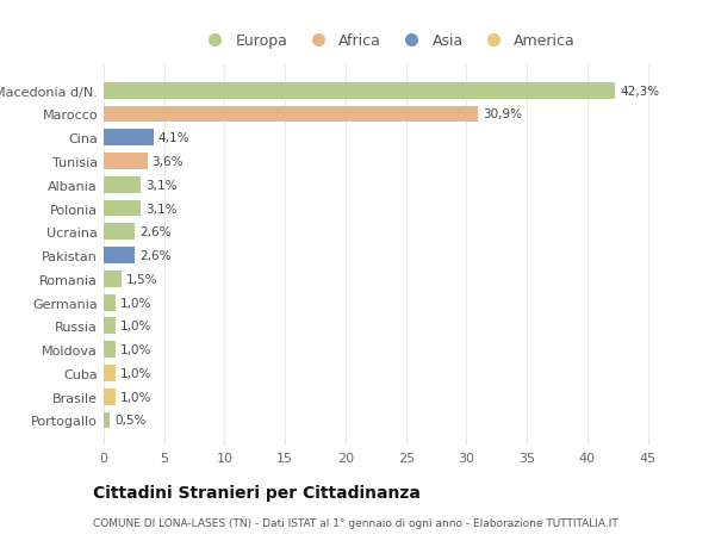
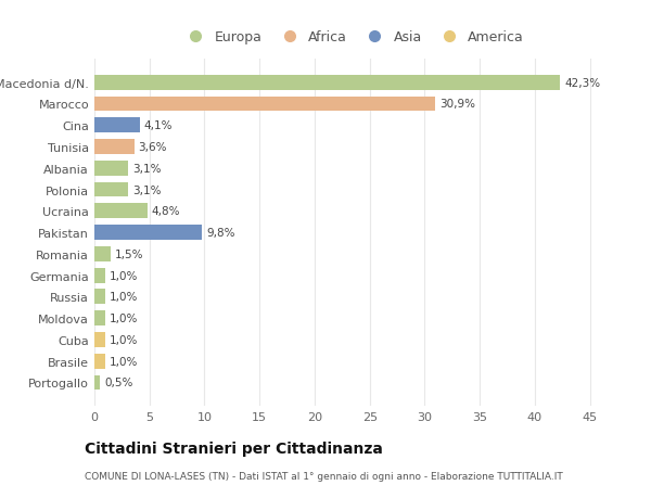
Ucraina: 2,6% -> 4,8%
Pakistan: 2,6% -> 9,8%
